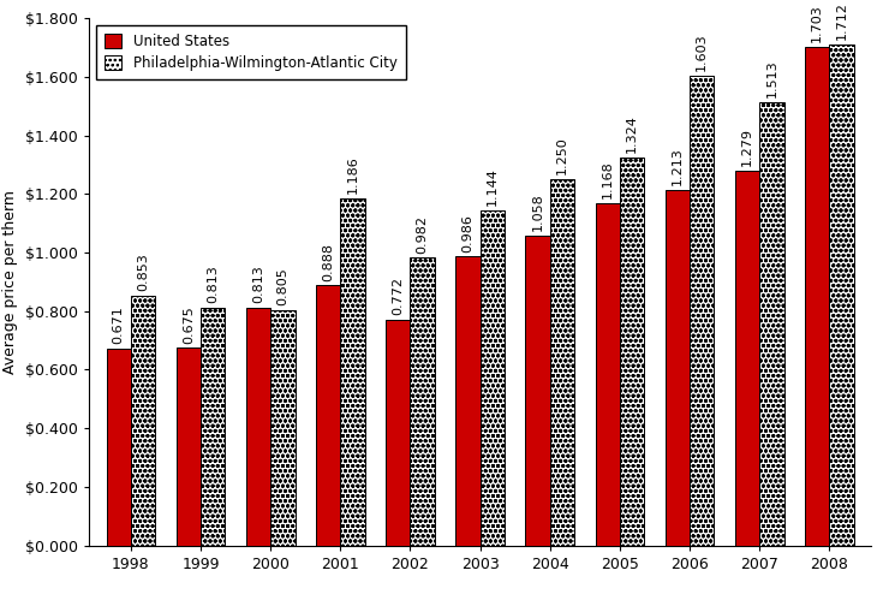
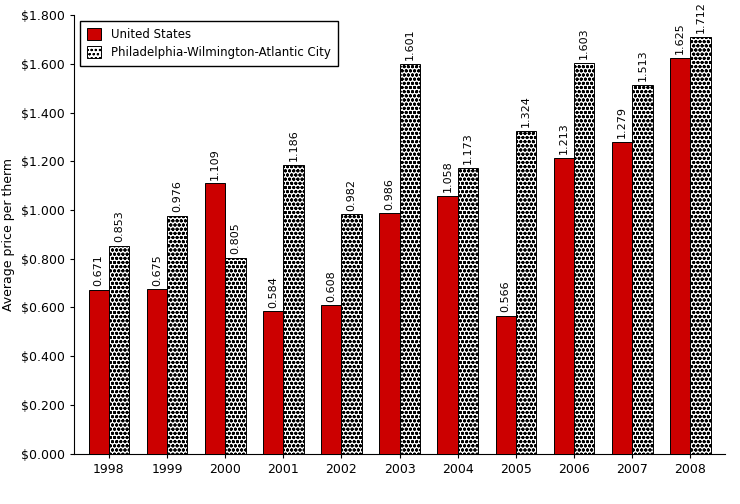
Philadelphia-Wilmington-Atlantic City/1999: 0.813 -> 0.976
United States/2000: 0.813 -> 1.109
United States/2001: 0.888 -> 0.584
United States/2002: 0.772 -> 0.608
Philadelphia-Wilmington-Atlantic City/2003: 1.144 -> 1.601
Philadelphia-Wilmington-Atlantic City/2004: 1.250 -> 1.173
United States/2005: 1.168 -> 0.566
United States/2008: 1.703 -> 1.625
